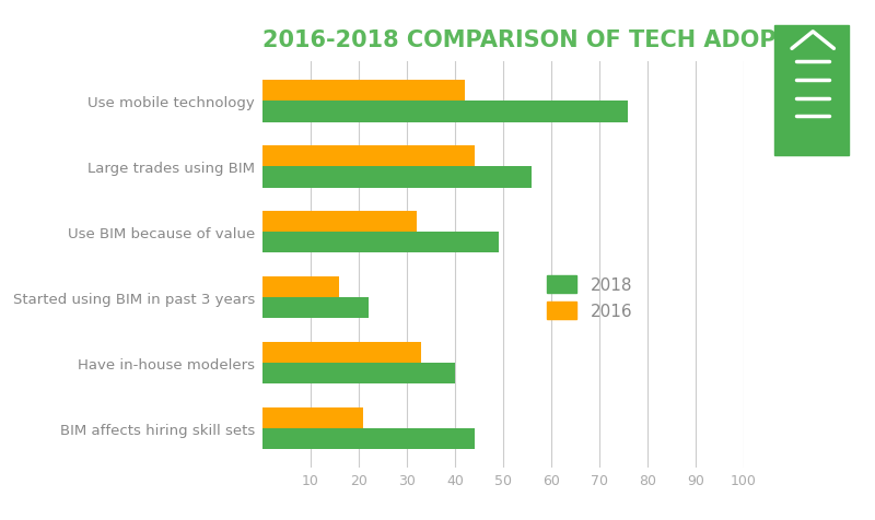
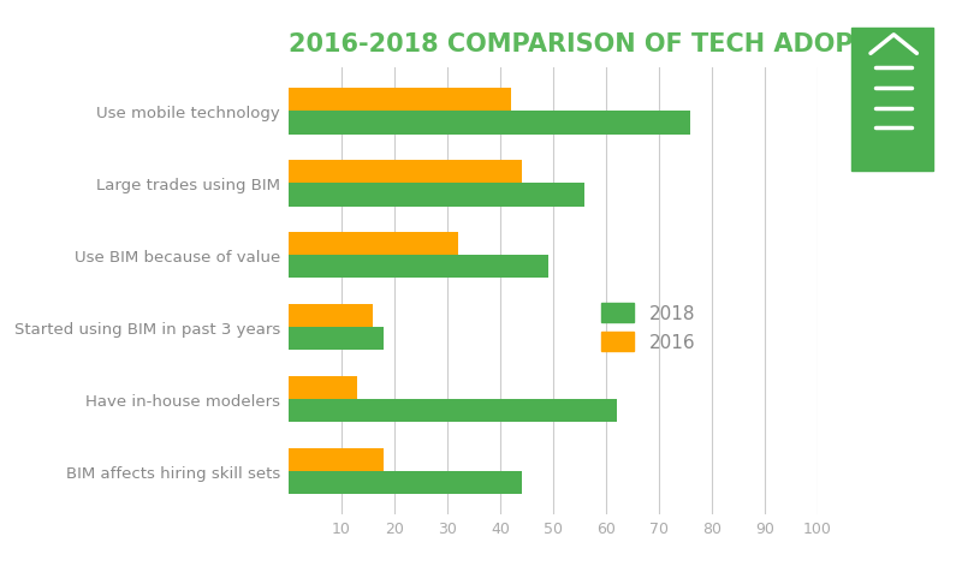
2016-2018 COMPARISON OF TECH ADOPTION/2018/Started using BIM in past 3 years: 22 -> 18
2016-2018 COMPARISON OF TECH ADOPTION/2016/Have in-house modelers: 33 -> 13
2016-2018 COMPARISON OF TECH ADOPTION/2018/Have in-house modelers: 40 -> 62
2016-2018 COMPARISON OF TECH ADOPTION/2016/BIM affects hiring skill sets: 21 -> 18
